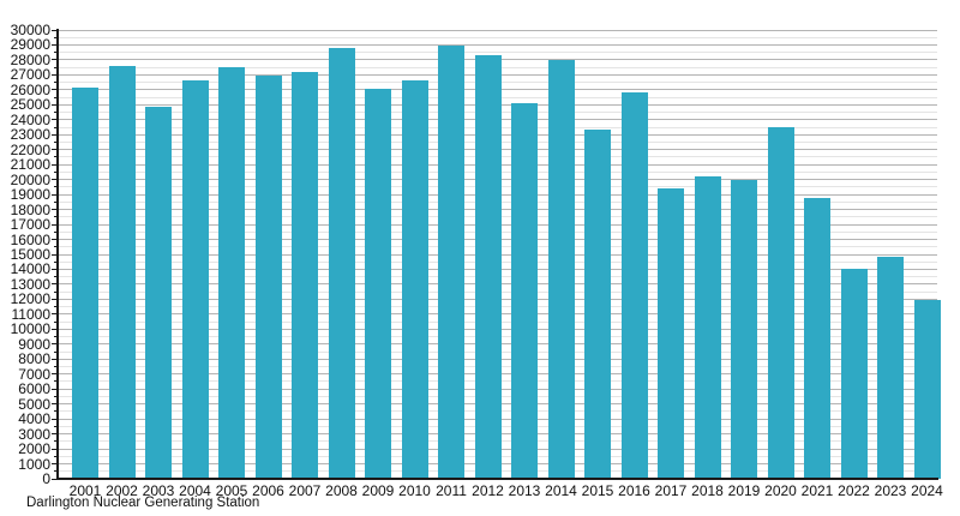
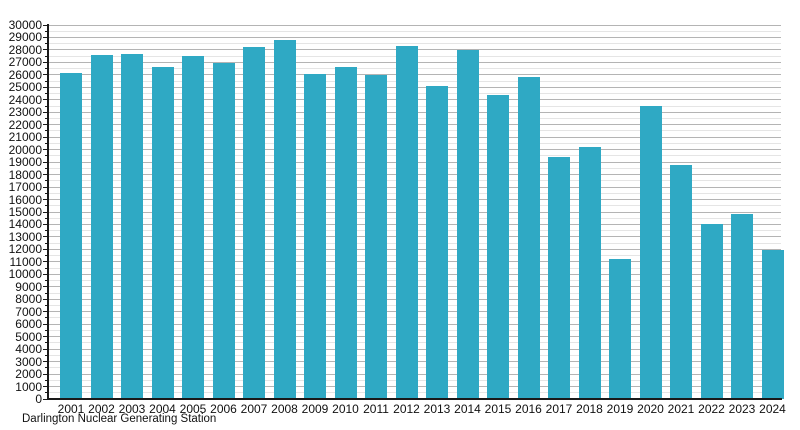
2003: 24900 -> 27700
2007: 27200 -> 28200
2011: 29000 -> 26000
2015: 23400 -> 24400
2019: 20000 -> 11200
